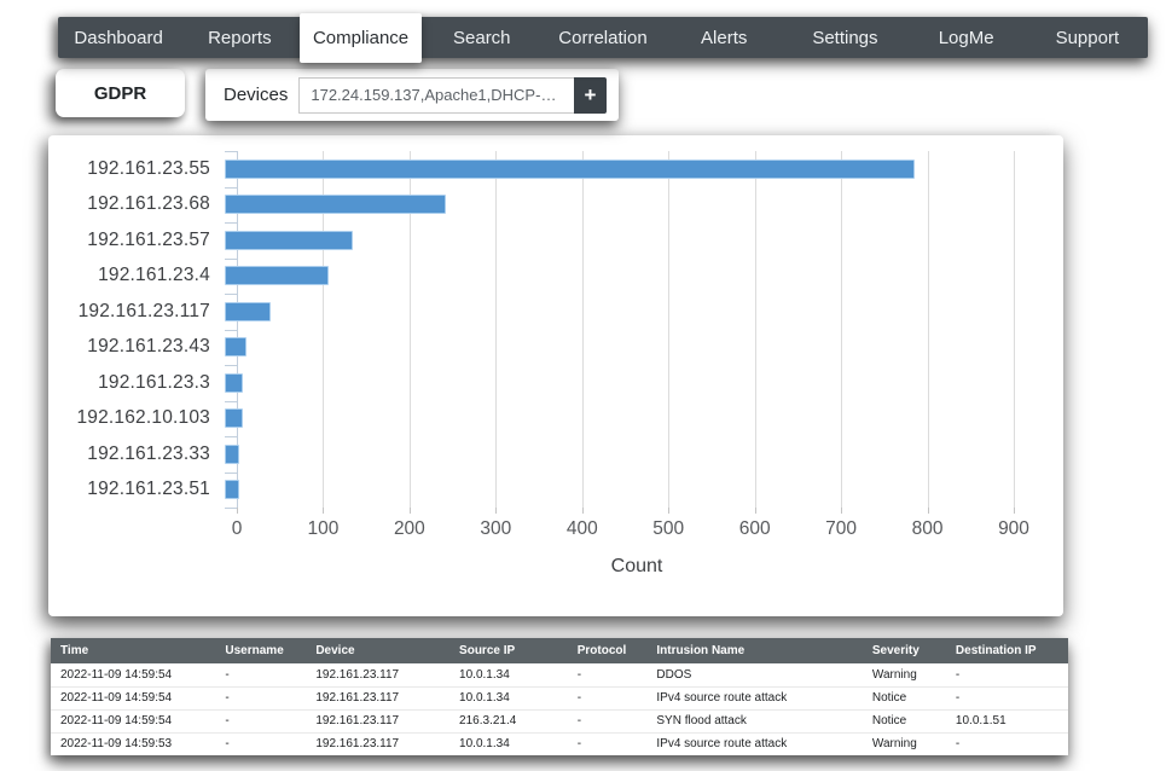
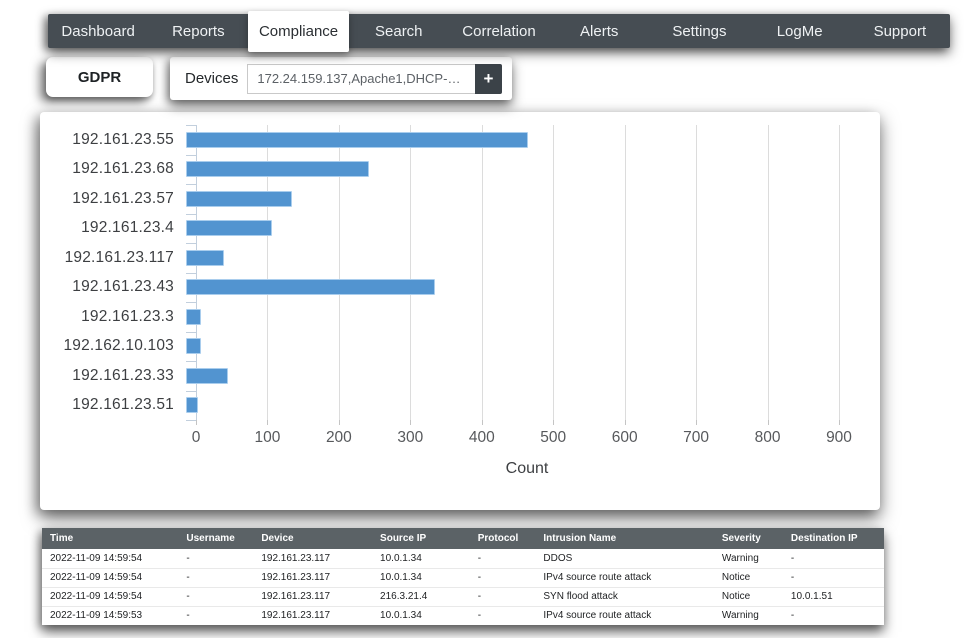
192.161.23.55: 800 -> 480
192.161.23.43: 30 -> 350
192.161.23.33: 20 -> 60
